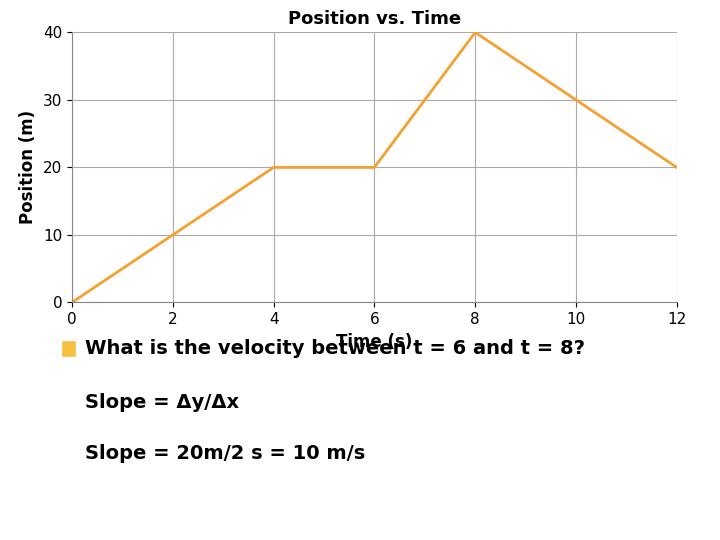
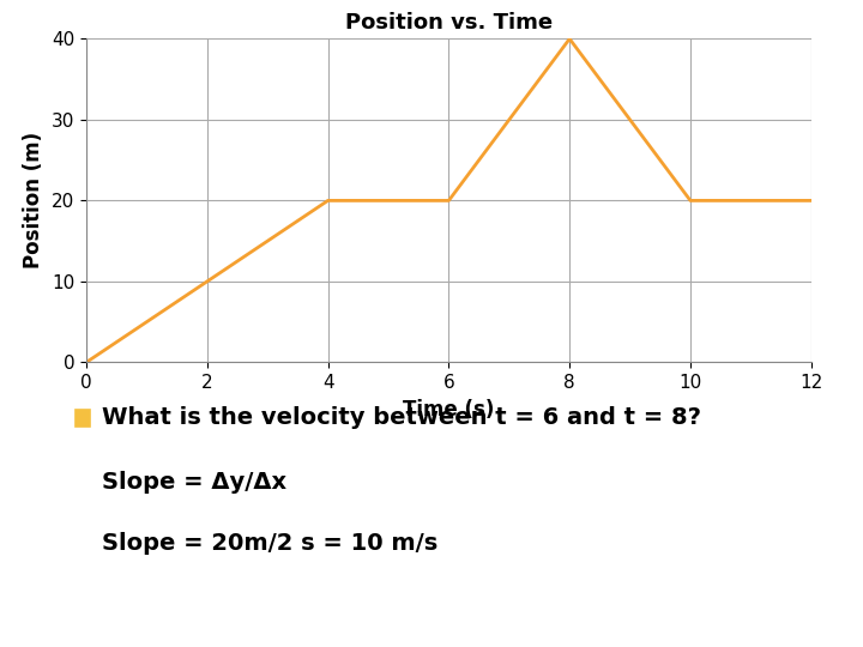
10: 30 -> 20
